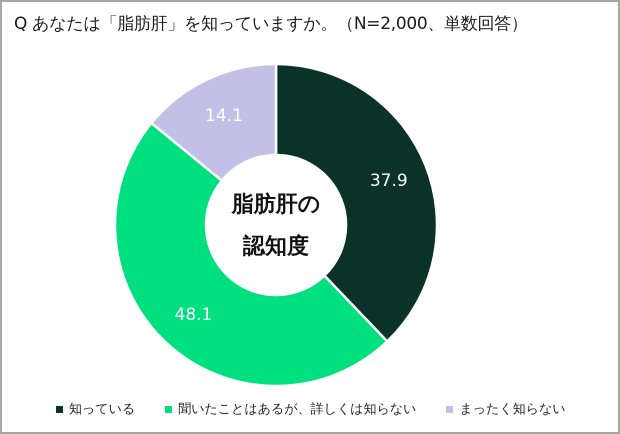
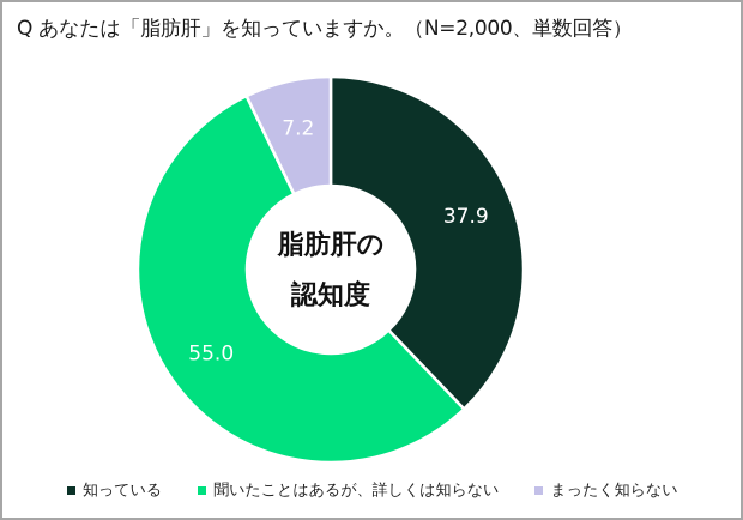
聞いたことはあるが、詳しくは知らない: 48.1 -> 55.0
まったく知らない: 14.1 -> 7.2
